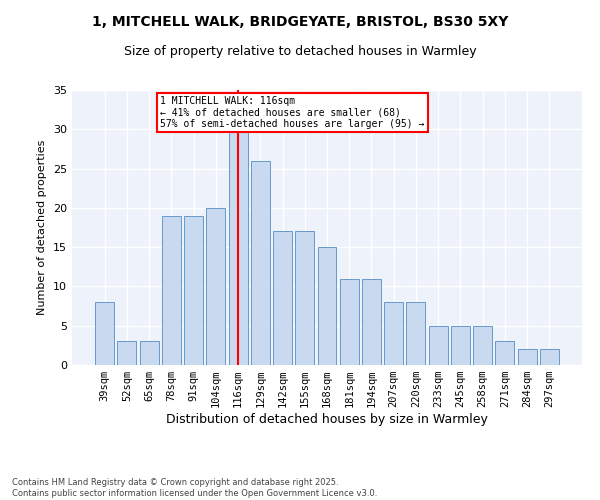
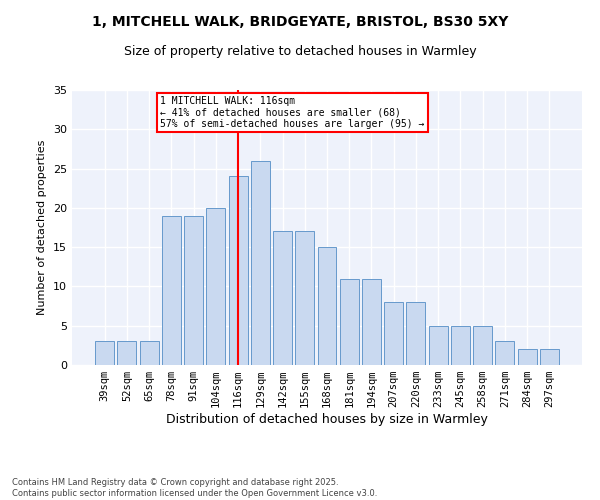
39sqm: 8 -> 3
116sqm: 30 -> 24
